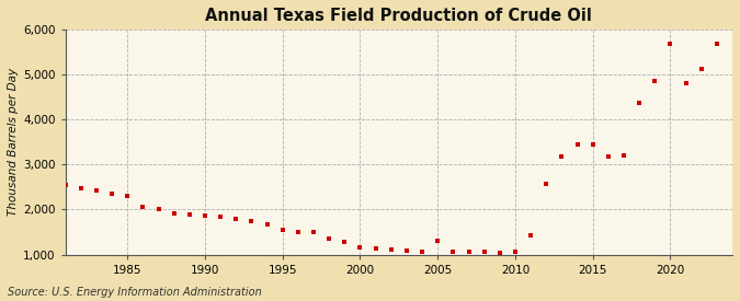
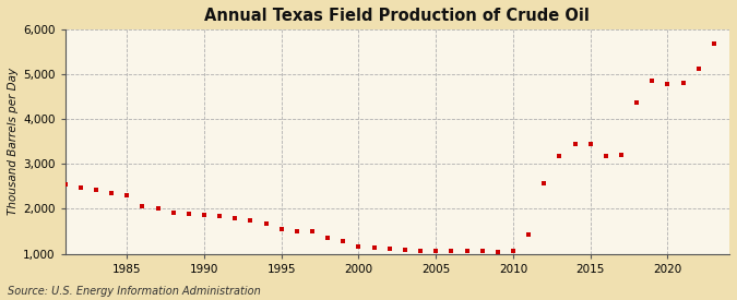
2005: 1,300 -> 1,060
2020: 5,700 -> 4,780
